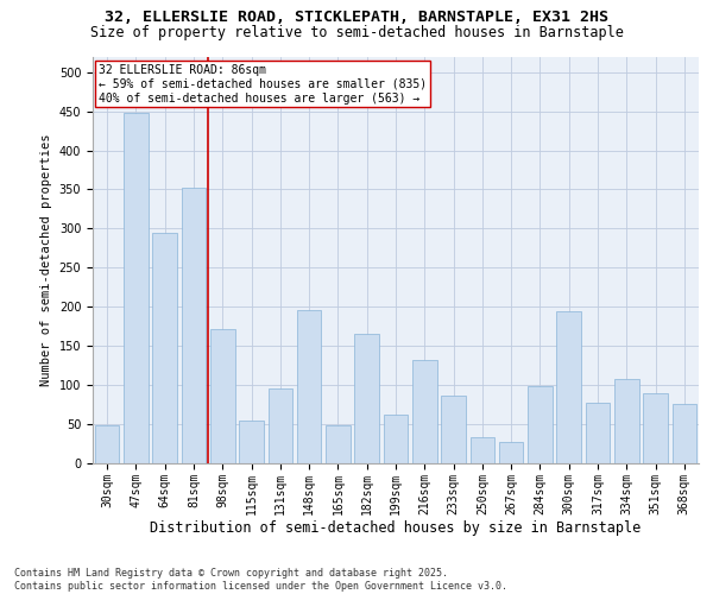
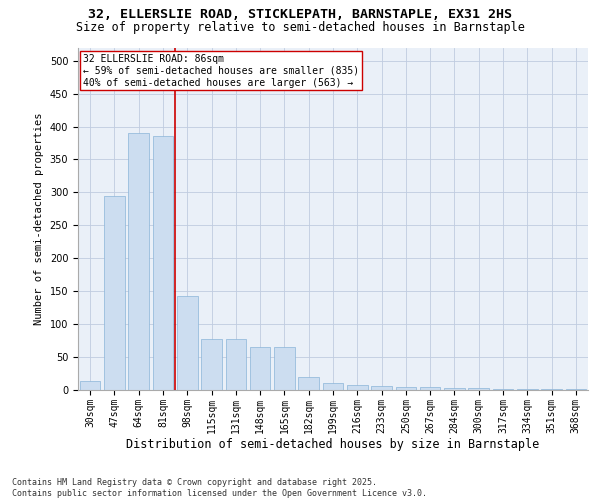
30sqm: 48 -> 13
47sqm: 448 -> 295
64sqm: 294 -> 390
81sqm: 352 -> 385
98sqm: 172 -> 143
115sqm: 54 -> 78
131sqm: 96 -> 78
148sqm: 196 -> 65
165sqm: 48 -> 65
182sqm: 166 -> 20
199sqm: 62 -> 10
216sqm: 132 -> 8
233sqm: 86 -> 6
250sqm: 34 -> 5
267sqm: 28 -> 5
284sqm: 98 -> 3
300sqm: 194 -> 3
317sqm: 78 -> 2
334sqm: 108 -> 2
351sqm: 90 -> 2
368sqm: 76 -> 1
